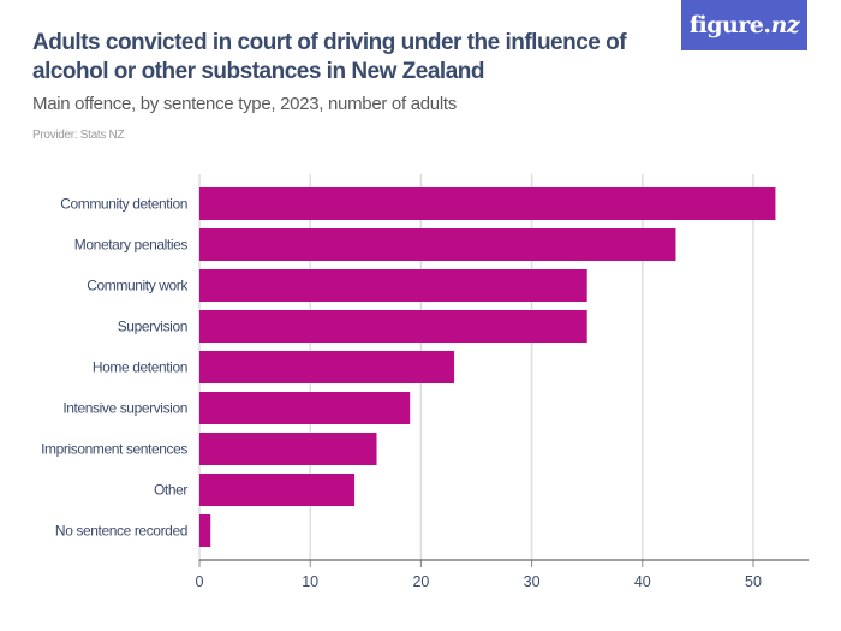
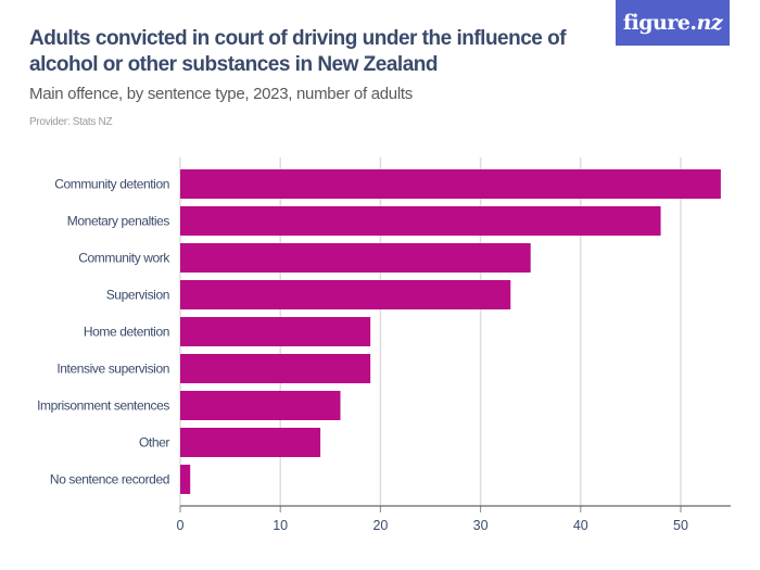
Community detention: 52 -> 54
Monetary penalties: 43 -> 48
Supervision: 35 -> 33
Home detention: 23 -> 19
